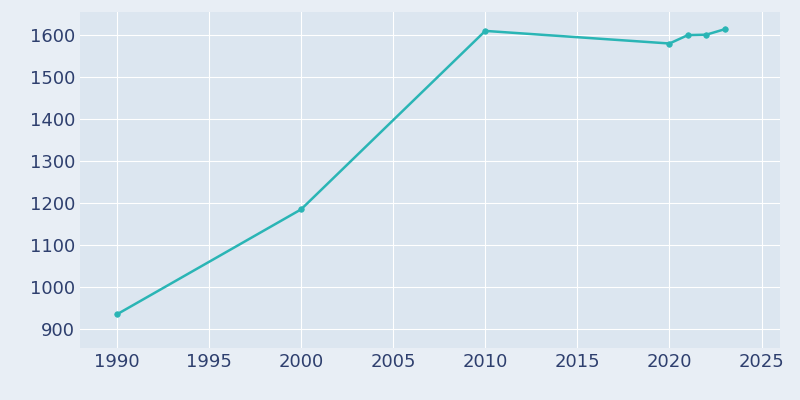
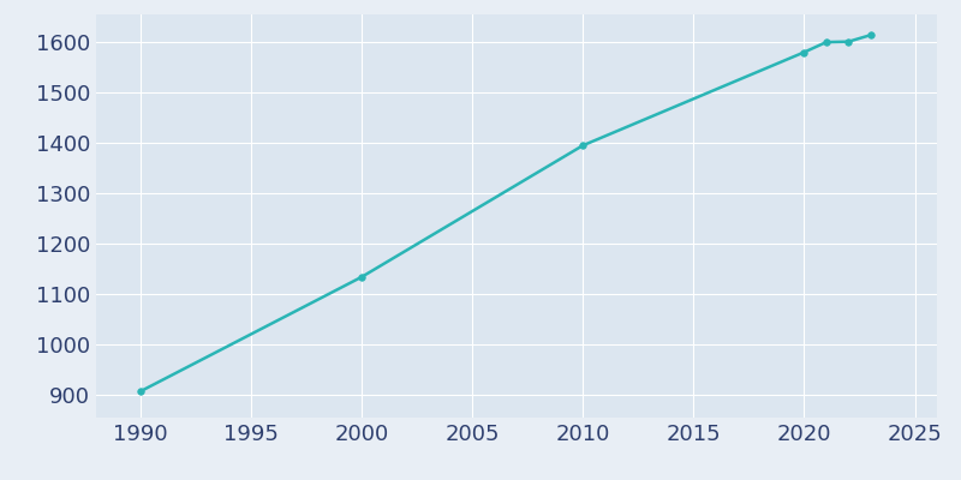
1990: 935 -> 907
2000: 1185 -> 1134
2010: 1610 -> 1395
